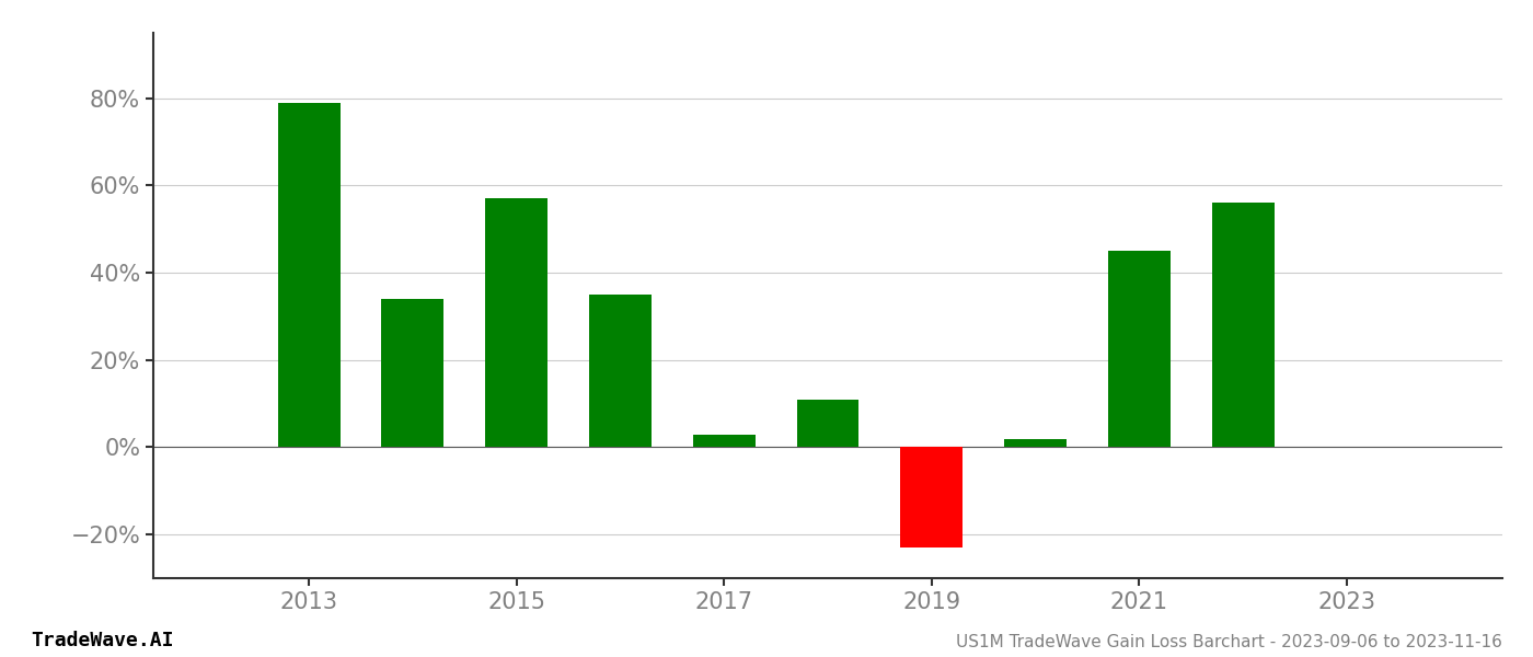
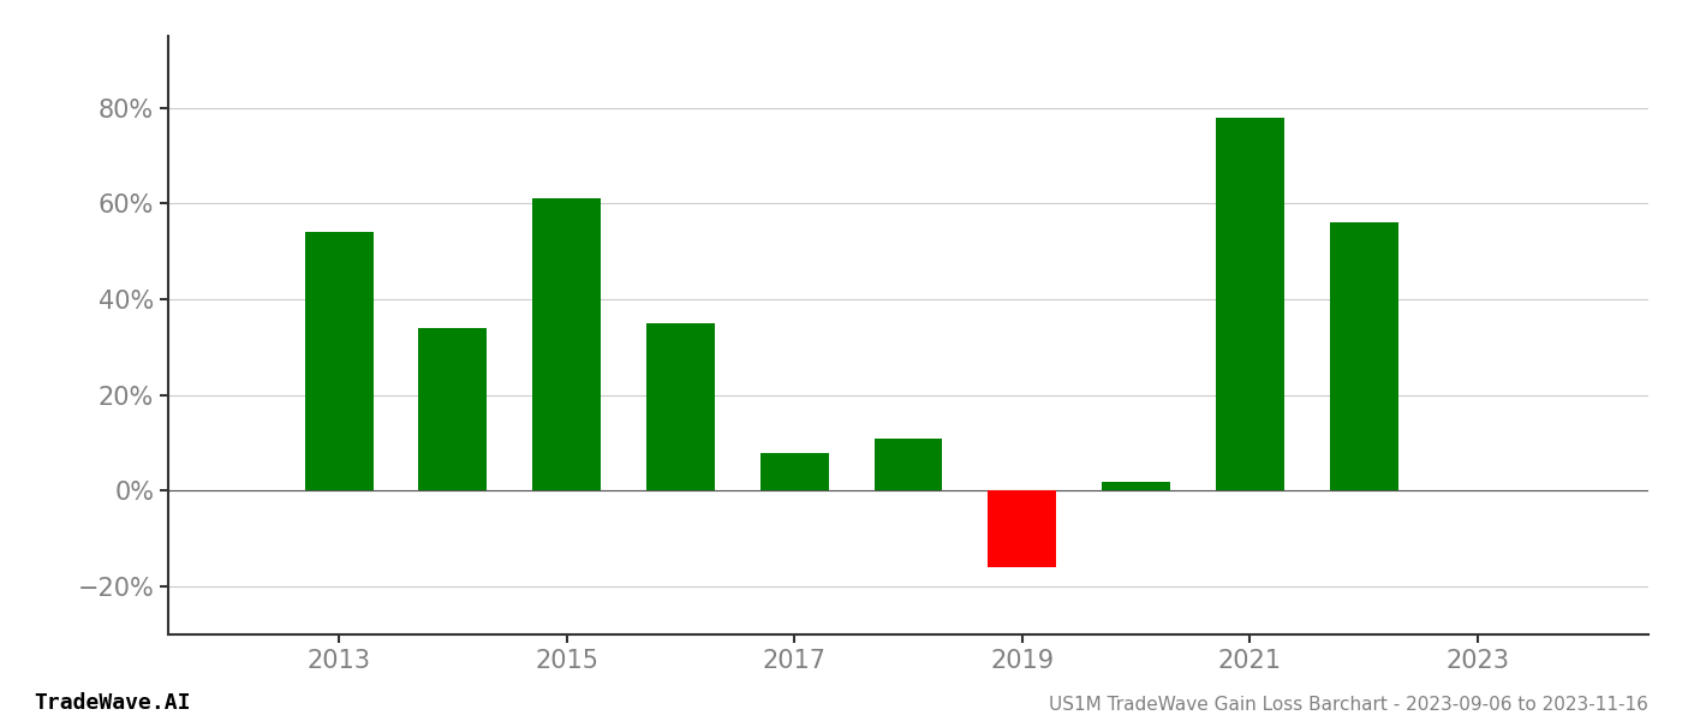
2013: 79% -> 54%
2015: 57% -> 61%
2017: 3% -> 8%
2019: -23% -> -16%
2021: 45% -> 78%
